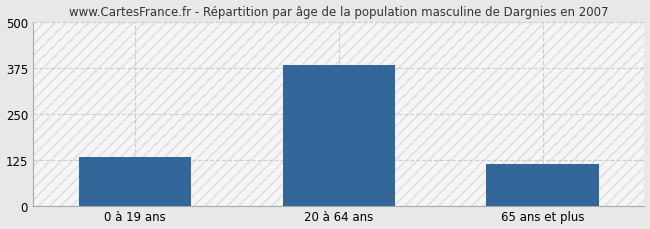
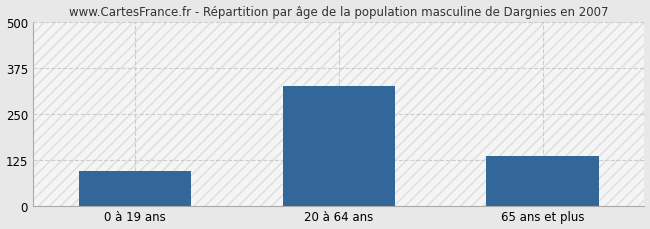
0 à 19 ans: 133 -> 95
20 à 64 ans: 383 -> 325
65 ans et plus: 113 -> 135
